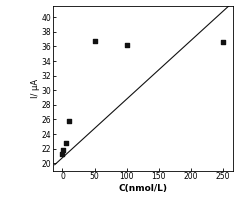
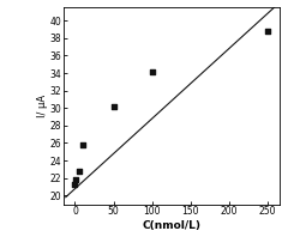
50: 36.8 -> 30.2
100: 36.2 -> 34.2
250: 36.6 -> 38.8
